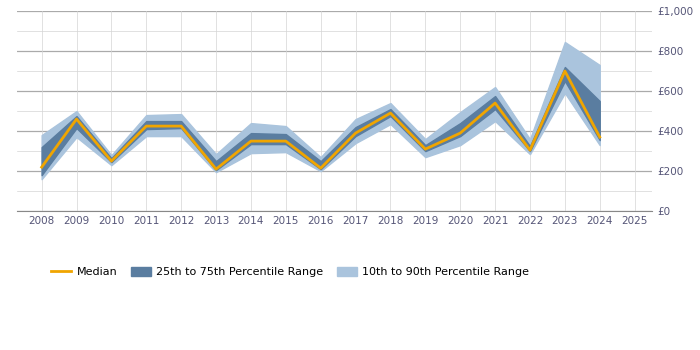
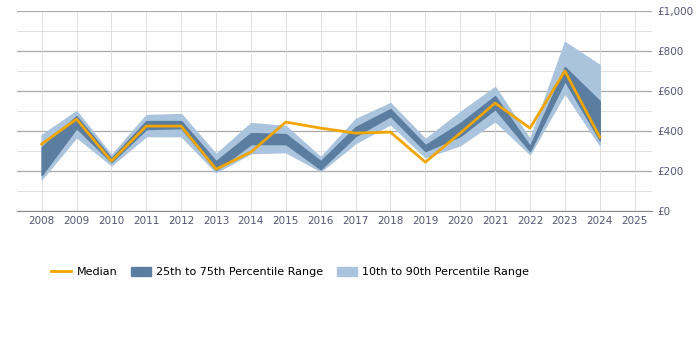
Median/2008: £220 -> £335
Median/2014: £350 -> £295
Median/2015: £350 -> £445
Median/2016: £215 -> £415
Median/2018: £490 -> £395
Median/2019: £310 -> £245
Median/2022: £305 -> £415
